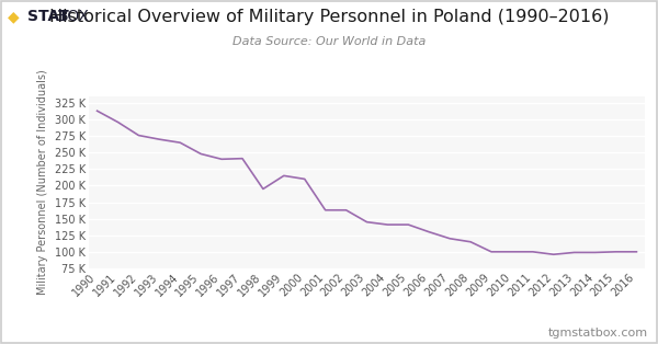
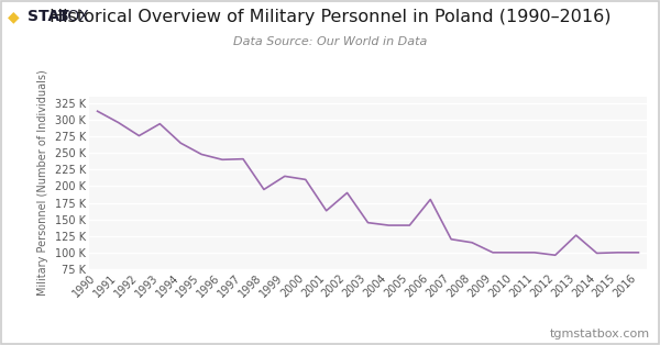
1993: 270 K -> 294 K
2002: 163 K -> 190 K
2006: 130 K -> 180 K
2013: 99 K -> 126 K
